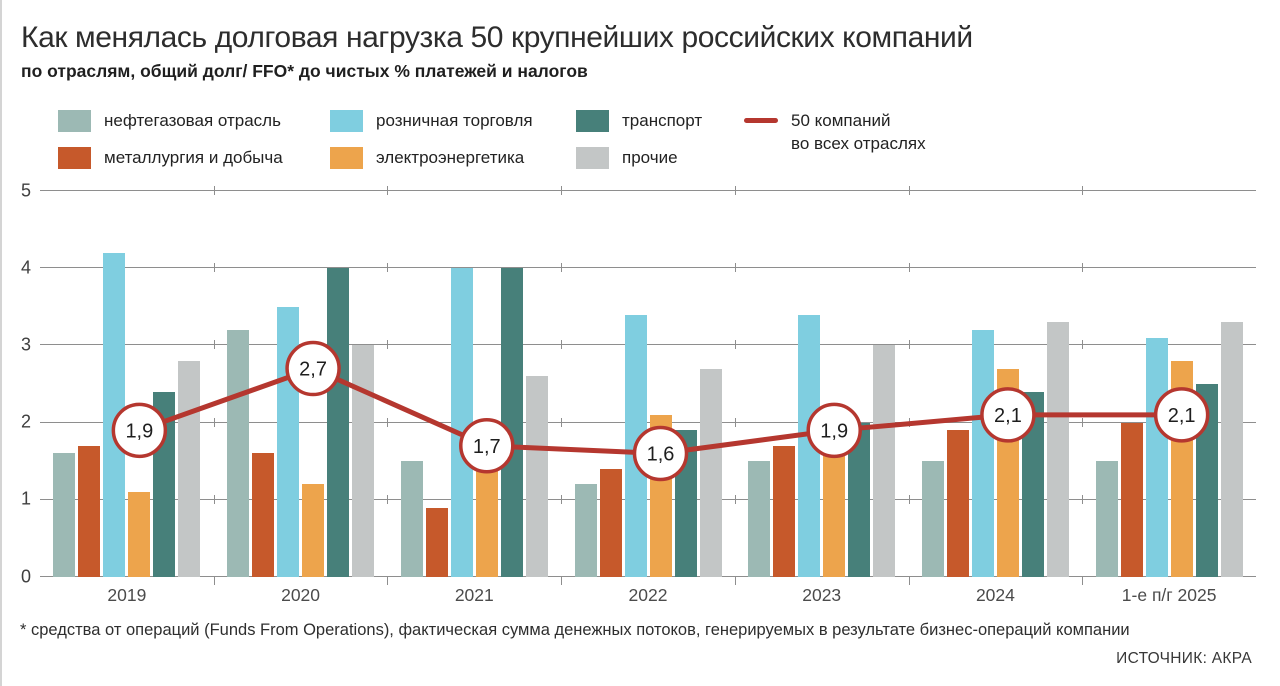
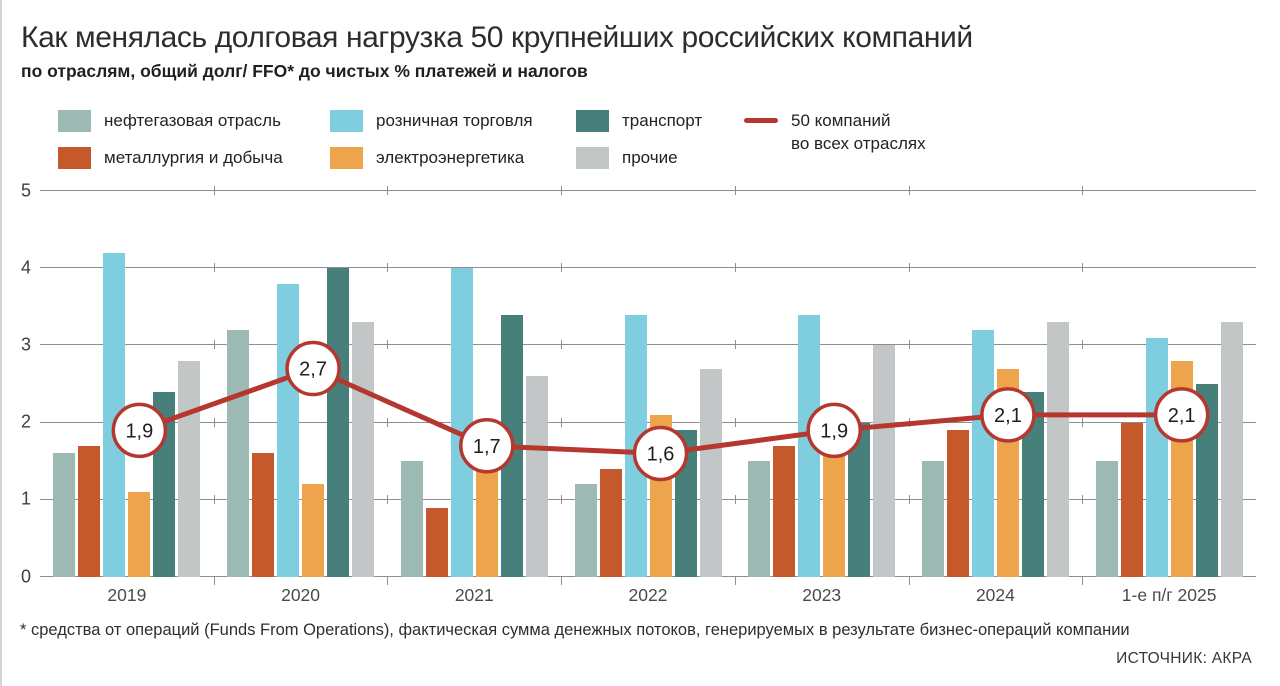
розничная торговля/2020: 3.5 -> 3.8
прочие/2020: 3.0 -> 3.3
транспорт/2021: 4.0 -> 3.4
